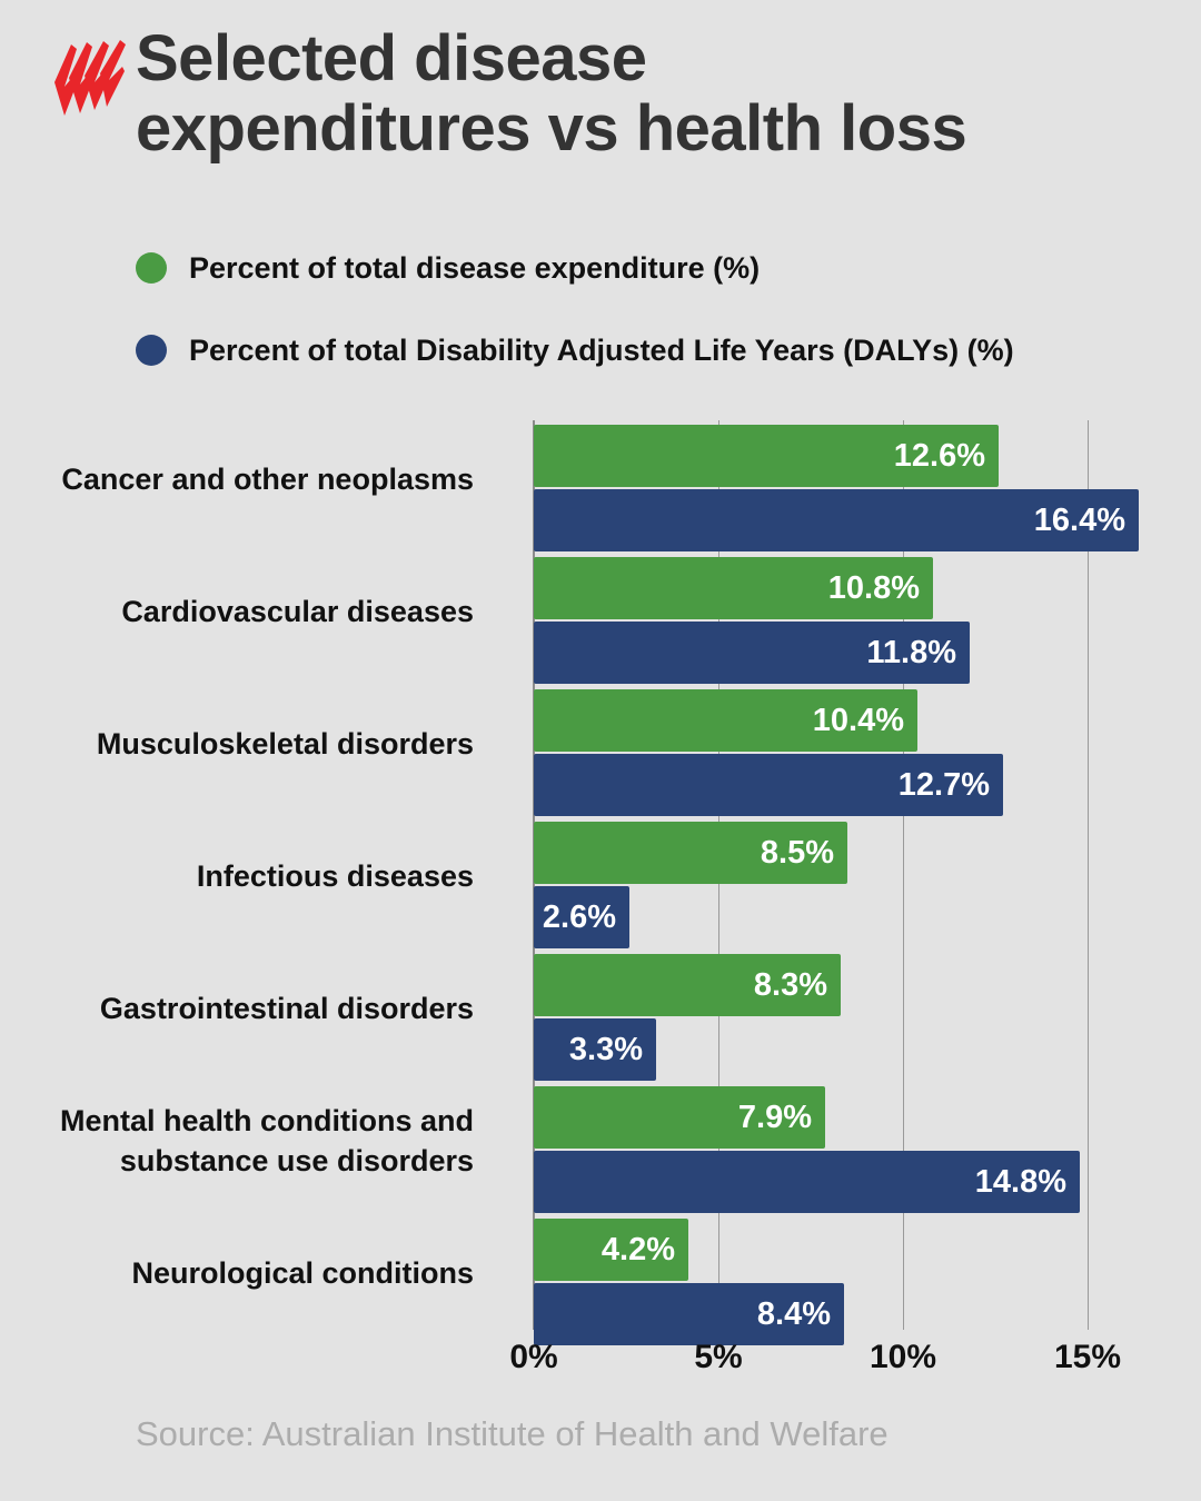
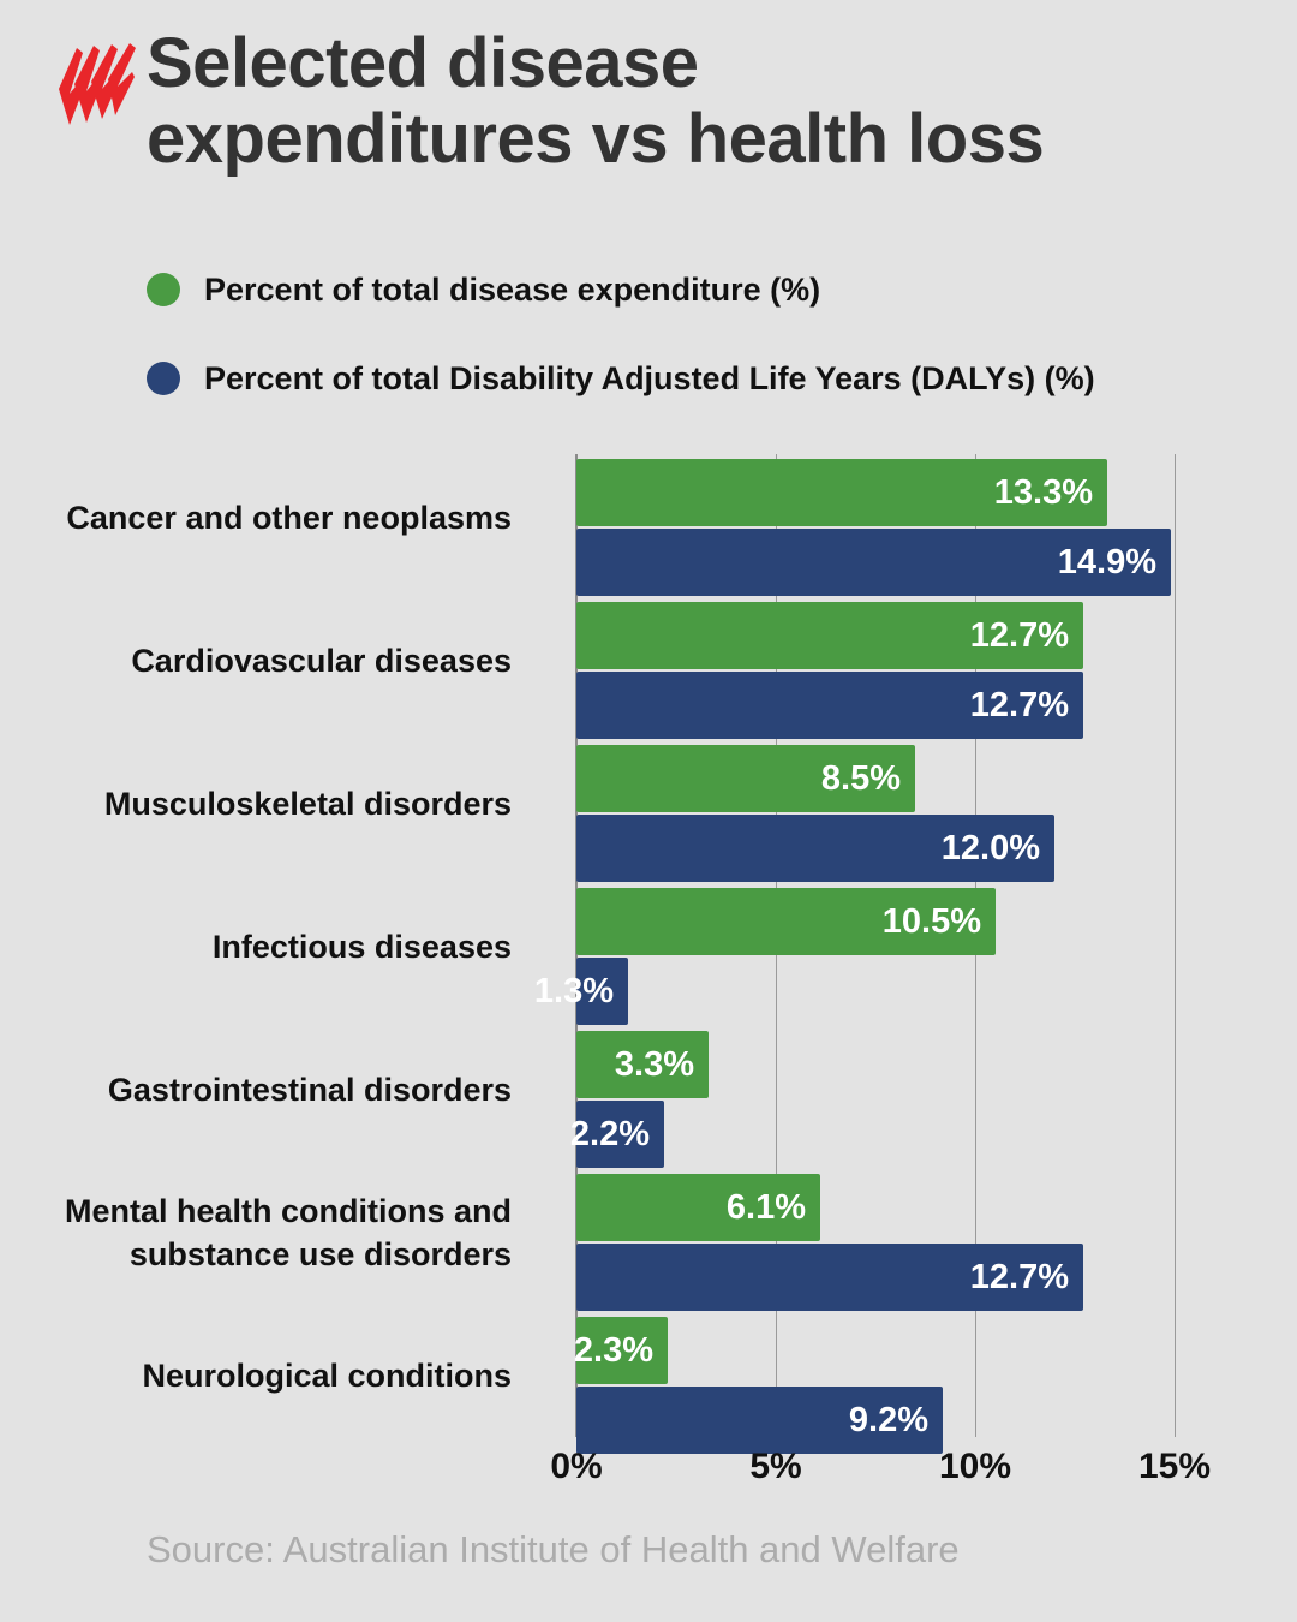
Percent of total disease expenditure (%)/Cancer and other neoplasms: 12.6% -> 13.3%
Percent of total Disability Adjusted Life Years (DALYs) (%)/Cancer and other neoplasms: 16.4% -> 14.9%
Percent of total disease expenditure (%)/Cardiovascular diseases: 10.8% -> 12.7%
Percent of total Disability Adjusted Life Years (DALYs) (%)/Cardiovascular diseases: 11.8% -> 12.7%
Percent of total disease expenditure (%)/Musculoskeletal disorders: 10.4% -> 8.5%
Percent of total Disability Adjusted Life Years (DALYs) (%)/Musculoskeletal disorders: 12.7% -> 12.0%
Percent of total disease expenditure (%)/Infectious diseases: 8.5% -> 10.5%
Percent of total Disability Adjusted Life Years (DALYs) (%)/Infectious diseases: 2.6% -> 1.3%
Percent of total disease expenditure (%)/Gastrointestinal disorders: 8.3% -> 3.3%
Percent of total Disability Adjusted Life Years (DALYs) (%)/Gastrointestinal disorders: 3.3% -> 2.2%
Percent of total disease expenditure (%)/Mental health conditions and substance use disorders: 7.9% -> 6.1%
Percent of total Disability Adjusted Life Years (DALYs) (%)/Mental health conditions and substance use disorders: 14.8% -> 12.7%
Percent of total disease expenditure (%)/Neurological conditions: 4.2% -> 2.3%
Percent of total Disability Adjusted Life Years (DALYs) (%)/Neurological conditions: 8.4% -> 9.2%
